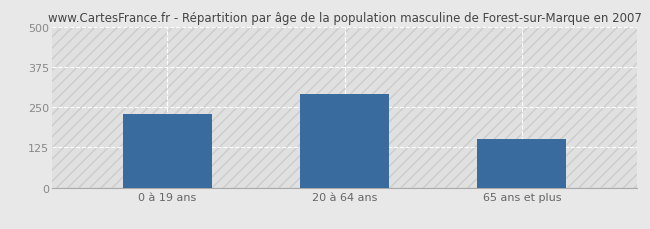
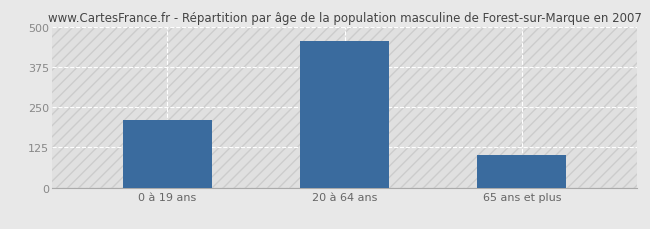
0 à 19 ans: 230 -> 210
20 à 64 ans: 290 -> 455
65 ans et plus: 150 -> 100
